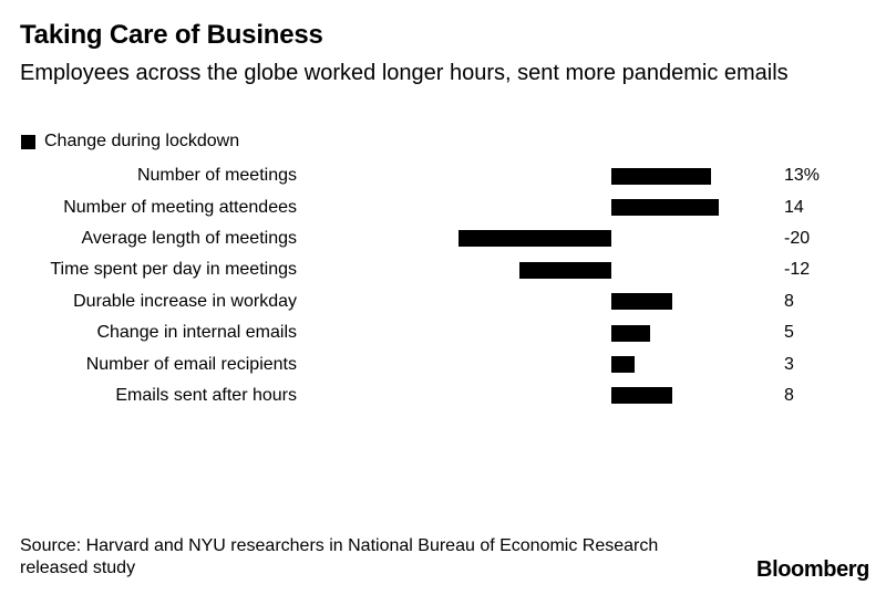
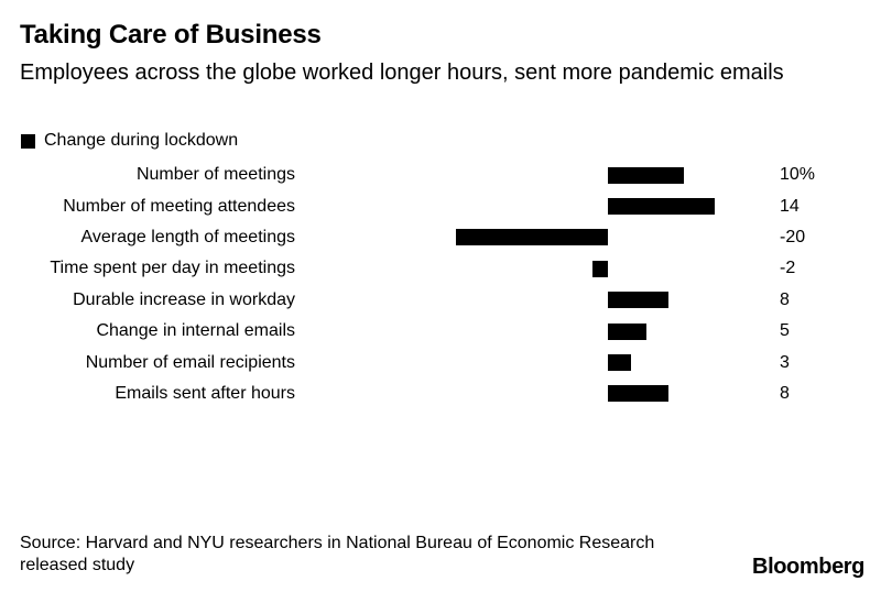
Number of meetings: 13% -> 10%
Time spent per day in meetings: -12 -> -2
